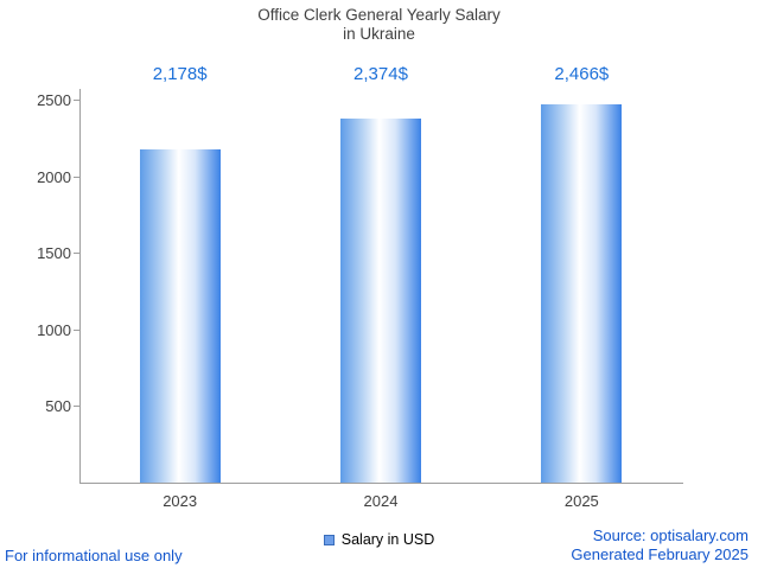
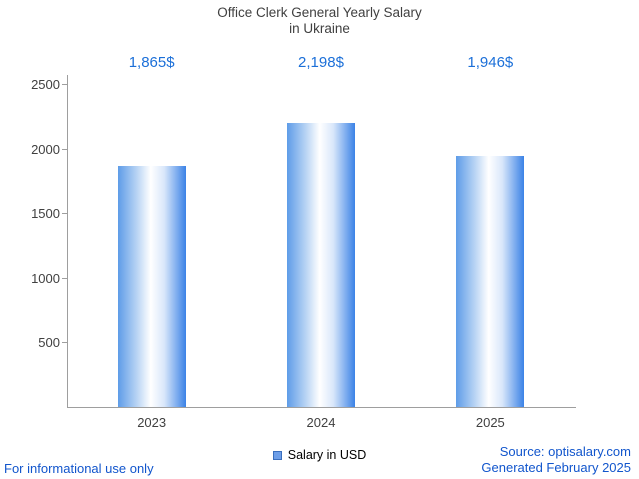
2023: 2,178 -> 1,865
2024: 2,374 -> 2,198
2025: 2,466 -> 1,946
